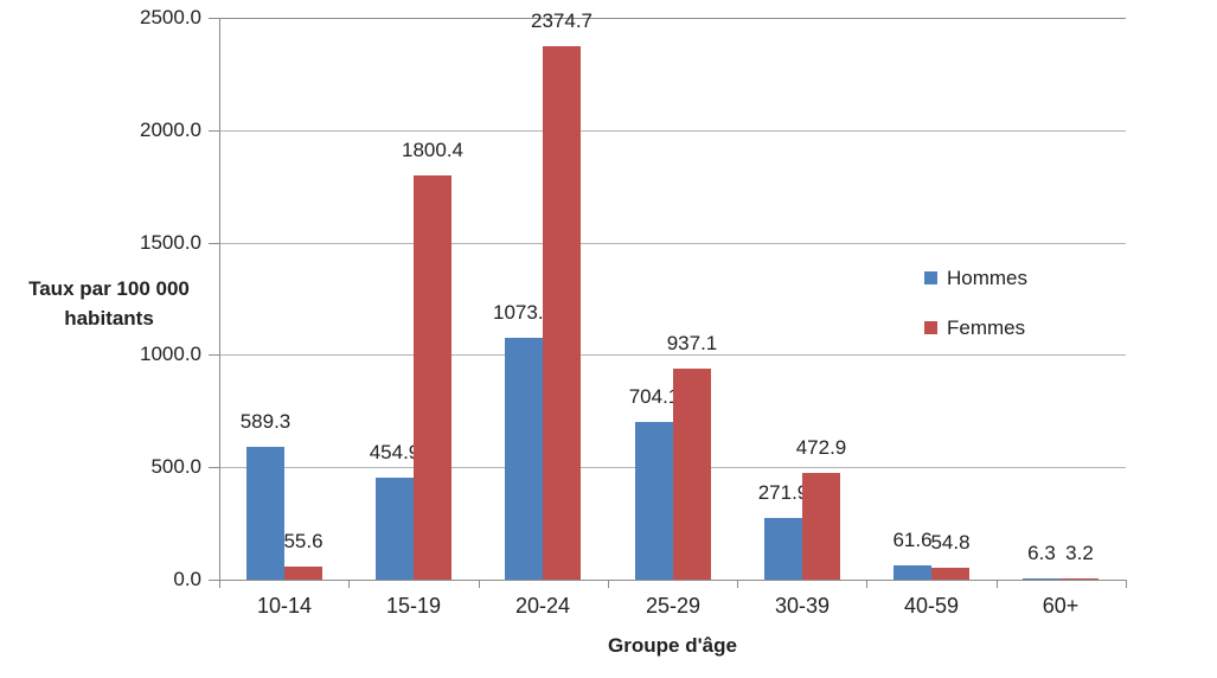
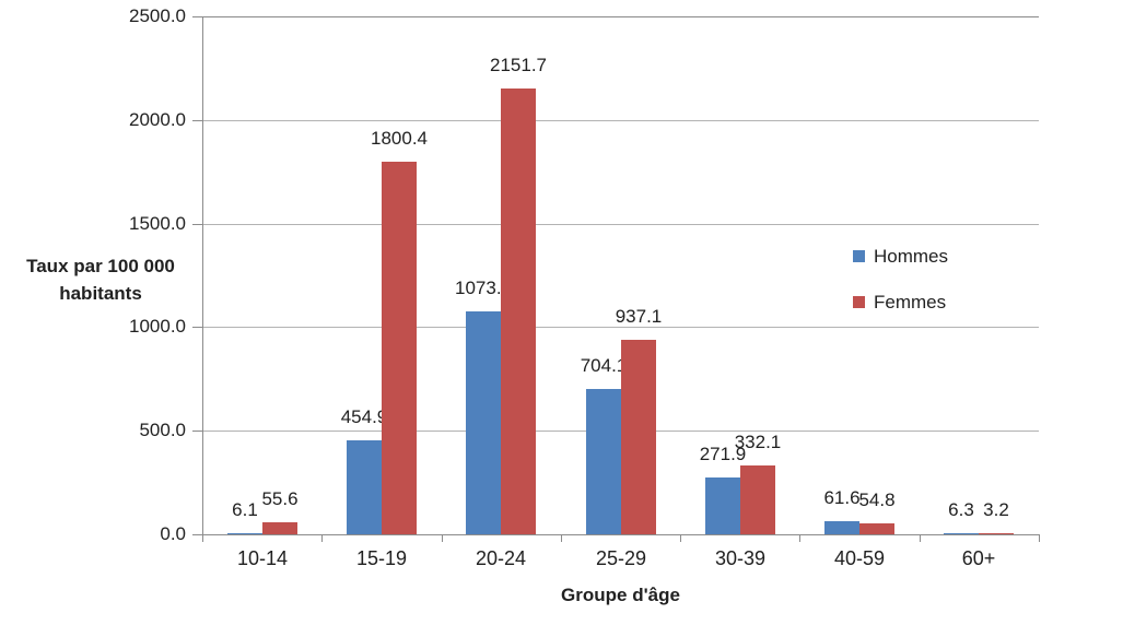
Hommes/10-14: 589.3 -> 6.1
Femmes/20-24: 2374.7 -> 2151.7
Femmes/30-39: 472.9 -> 332.1
